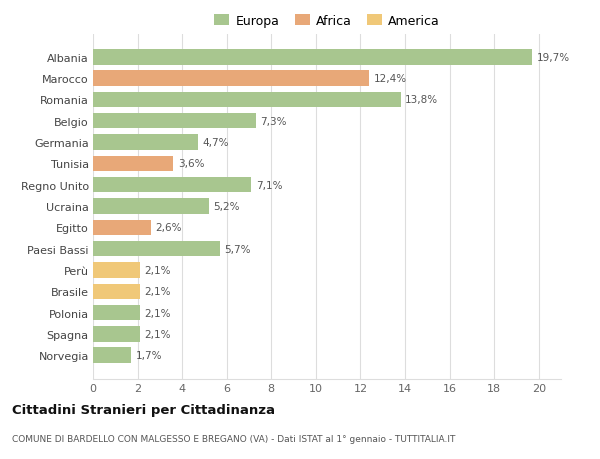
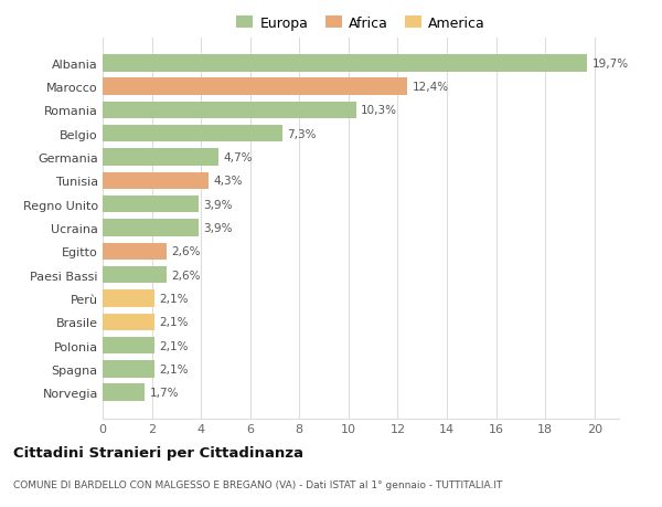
Romania: 13,8% -> 10,3%
Tunisia: 3,6% -> 4,3%
Regno Unito: 7,1% -> 3,9%
Ucraina: 5,2% -> 3,9%
Paesi Bassi: 5,7% -> 2,6%
